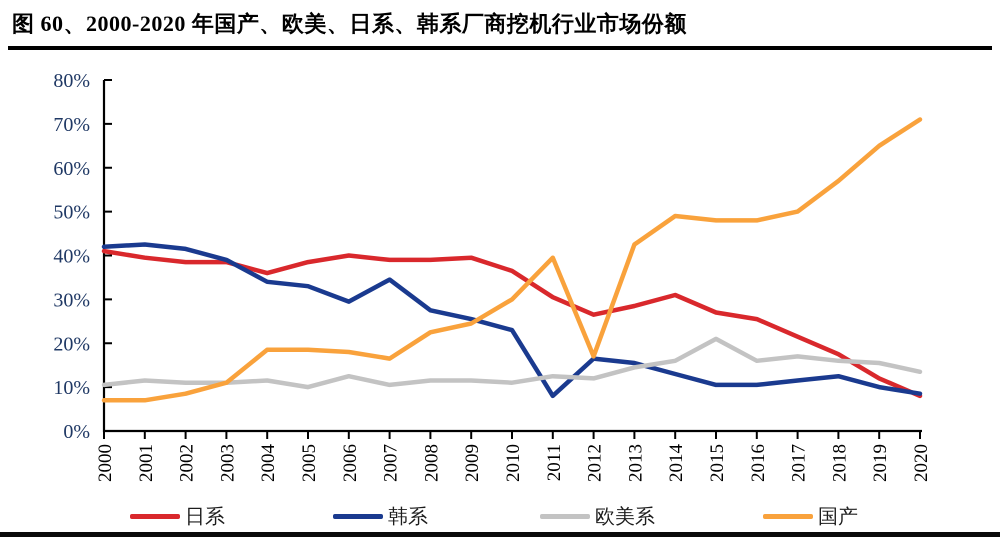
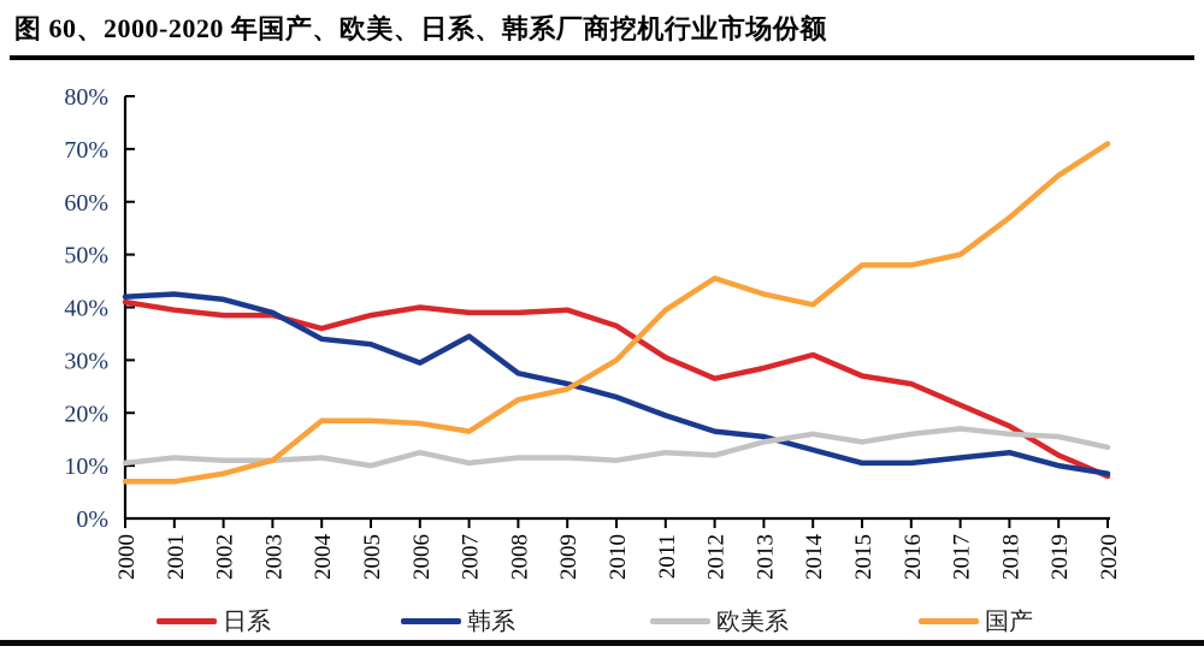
韩系/2011: 8% -> 20%
国产/2012: 17% -> 46%
国产/2014: 49% -> 40%
欧美系/2015: 21% -> 14%
